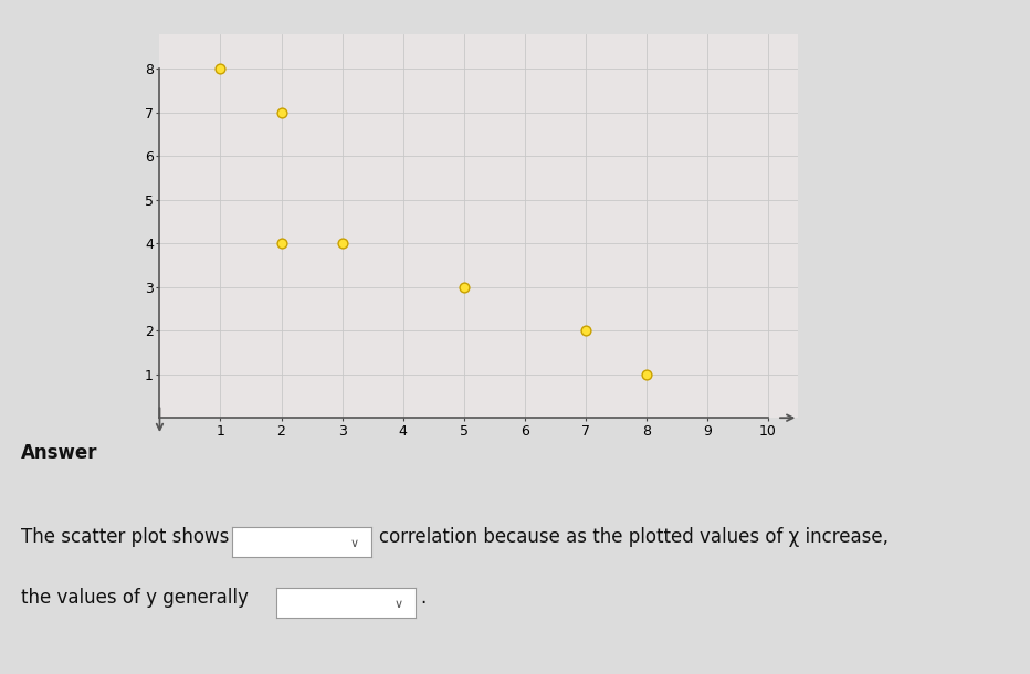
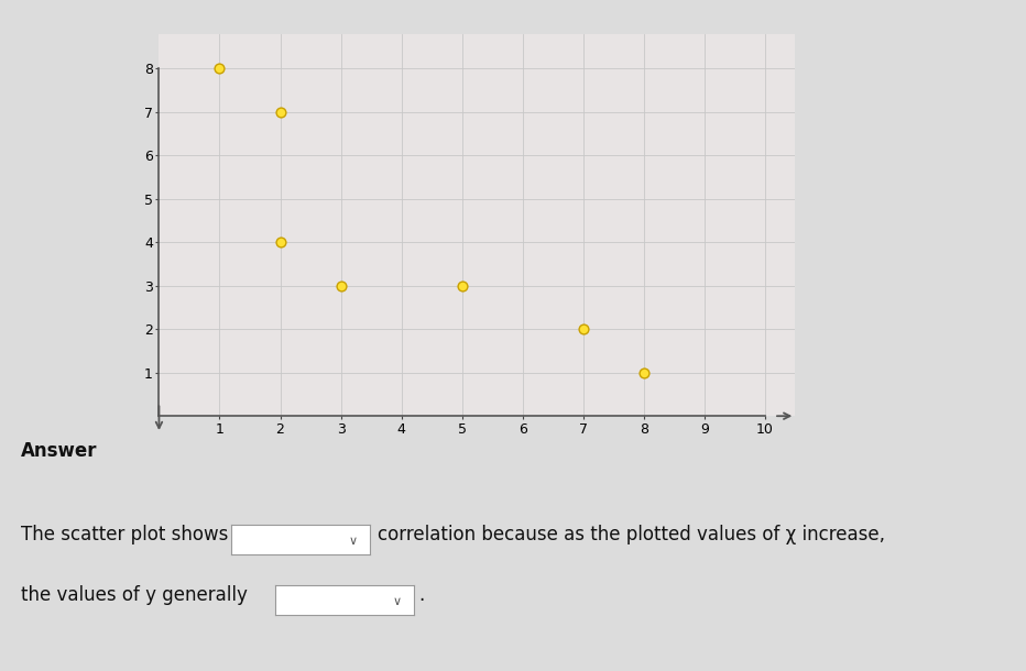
3: 4 -> 3
